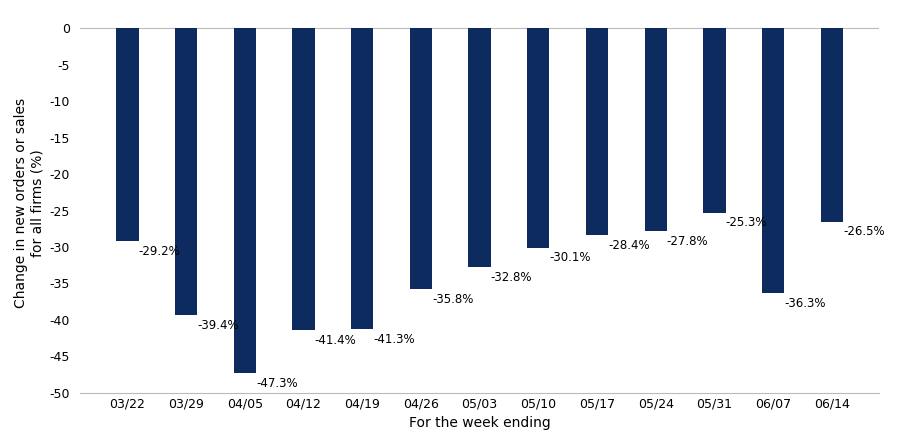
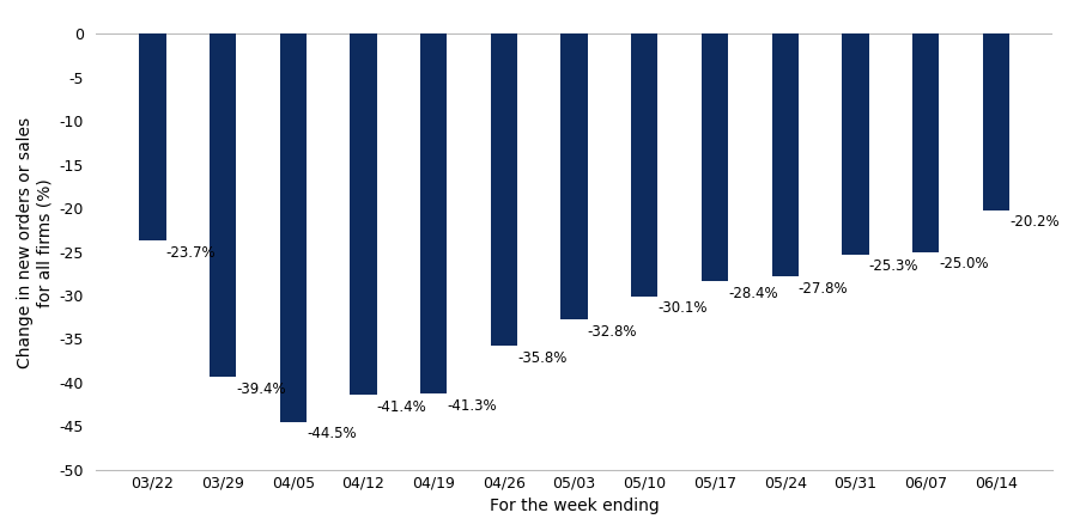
03/22: -29.2% -> -23.7%
04/05: -47.3% -> -44.5%
06/07: -36.3% -> -25.0%
06/14: -26.5% -> -20.2%
